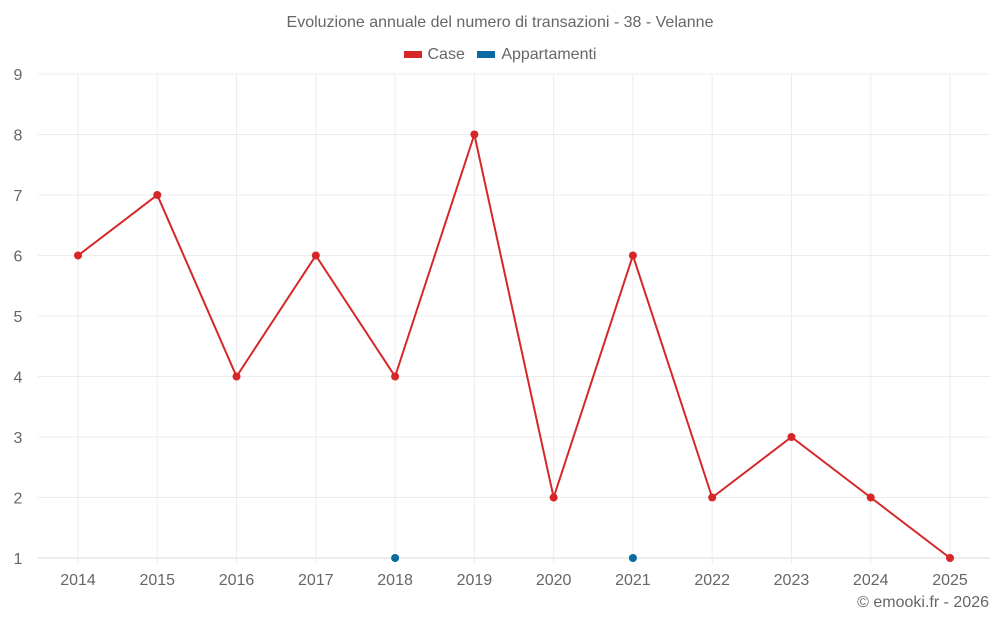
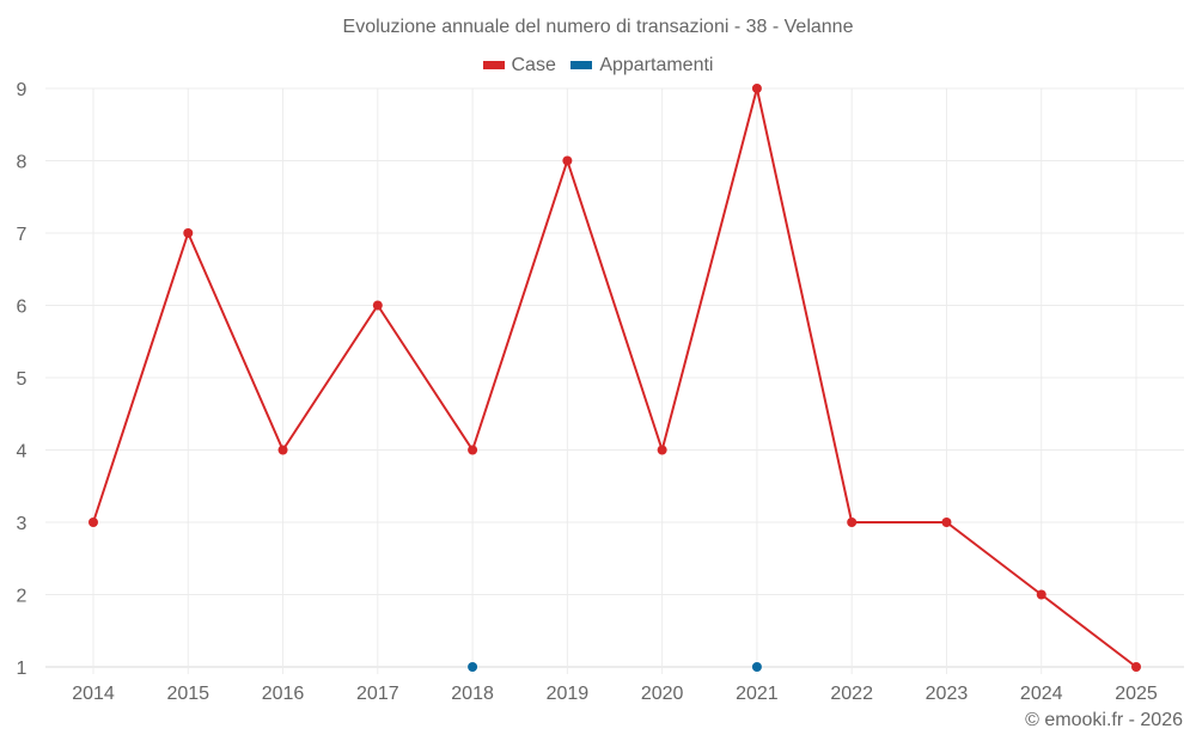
Case/2014: 6 -> 3
Case/2020: 2 -> 4
Case/2021: 6 -> 9
Case/2022: 2 -> 3
